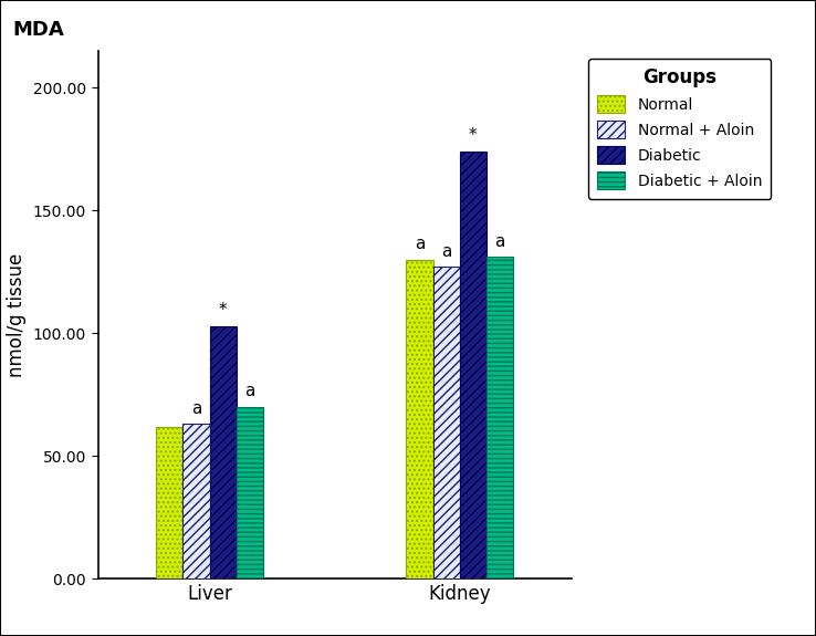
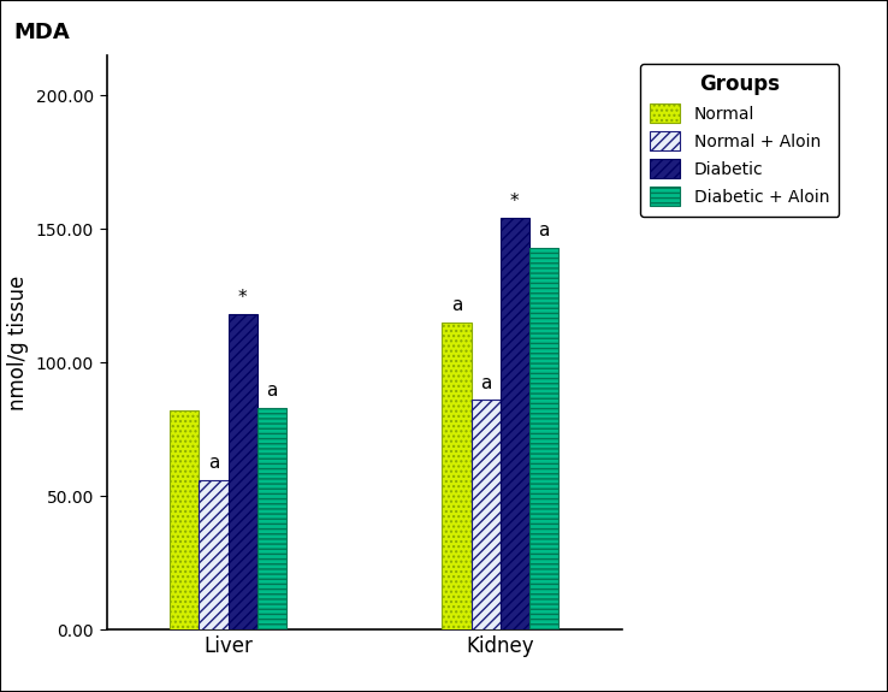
Normal/Liver: 62 -> 82
Normal + Aloin/Liver: 63 -> 56
Diabetic/Liver: 103 -> 118
Diabetic + Aloin/Liver: 70 -> 83
Normal/Kidney: 130 -> 115
Normal + Aloin/Kidney: 127 -> 86
Diabetic/Kidney: 174 -> 154
Diabetic + Aloin/Kidney: 131 -> 143
